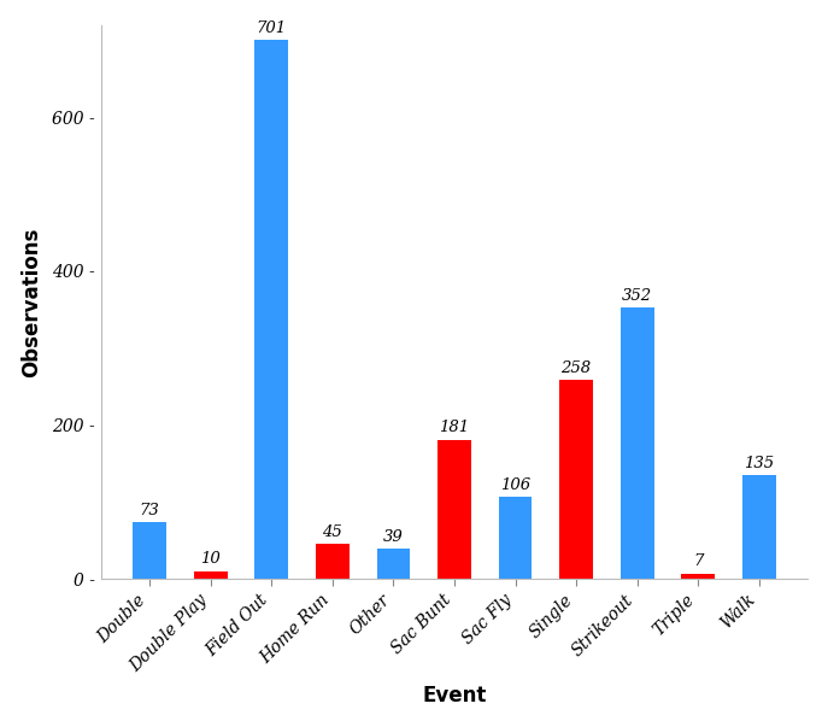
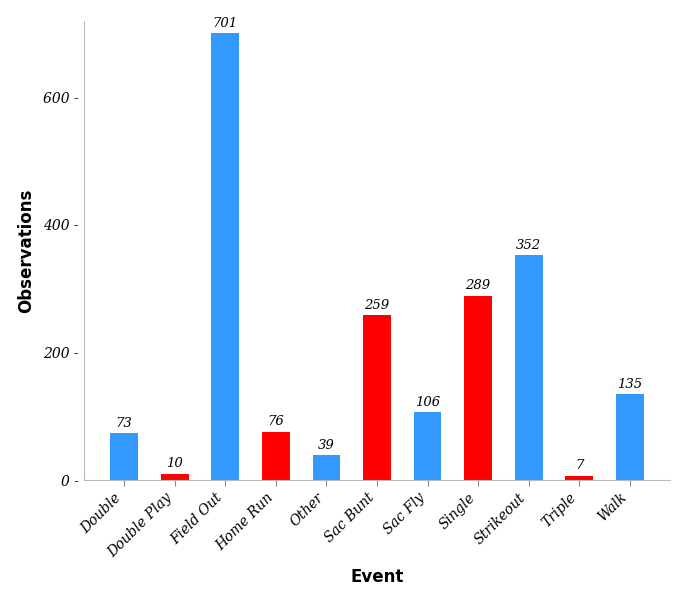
Home Run: 45 -> 76
Sac Bunt: 181 -> 259
Single: 258 -> 289
